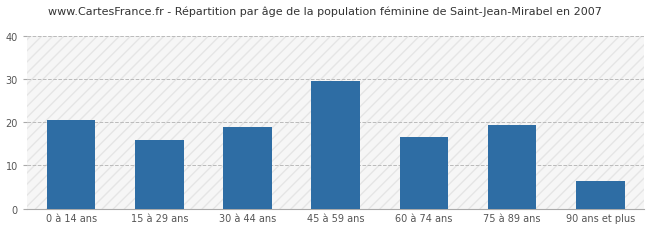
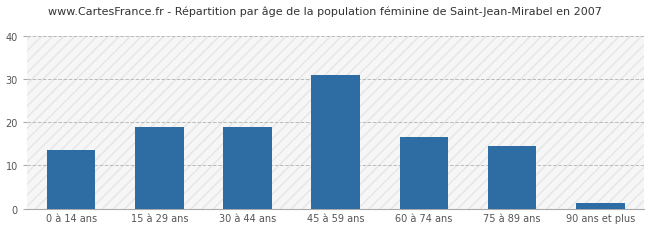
0 à 14 ans: 20.5 -> 13.5
15 à 29 ans: 16.0 -> 19.0
45 à 59 ans: 29.5 -> 31.0
75 à 89 ans: 19.5 -> 14.5
90 ans et plus: 6.5 -> 1.2
